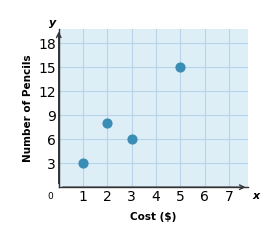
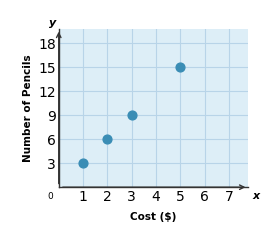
2: 8 -> 6
3: 6 -> 9
